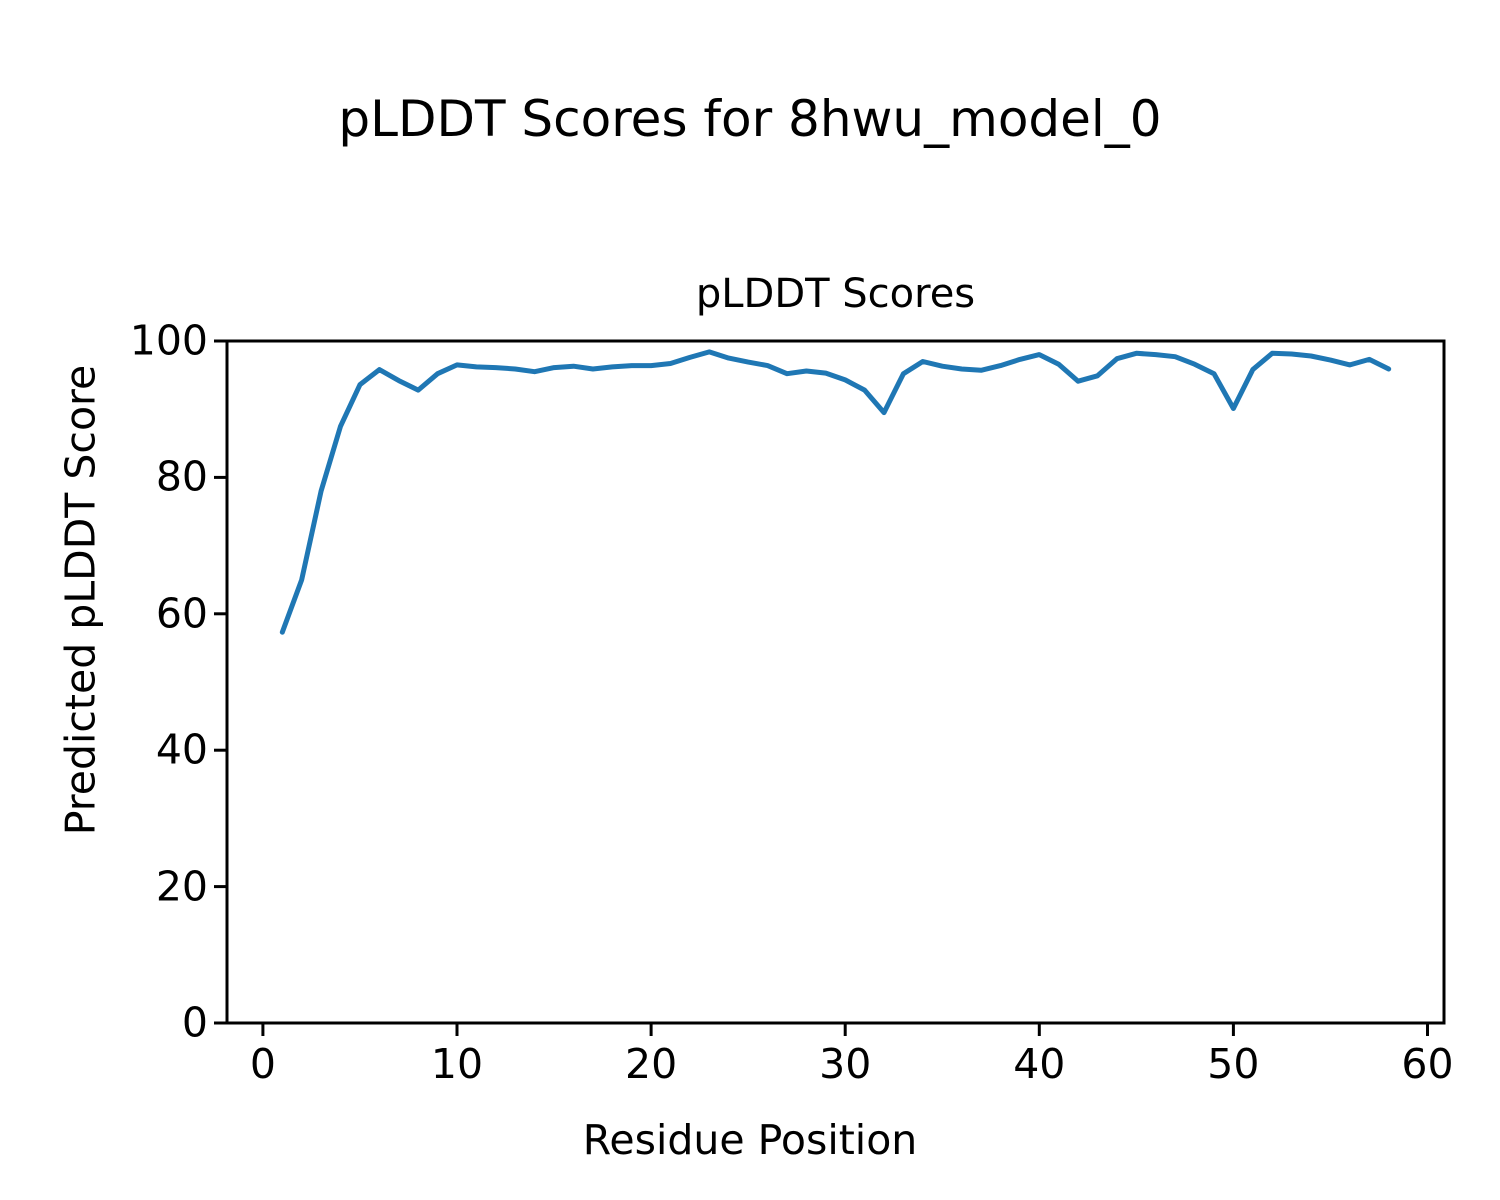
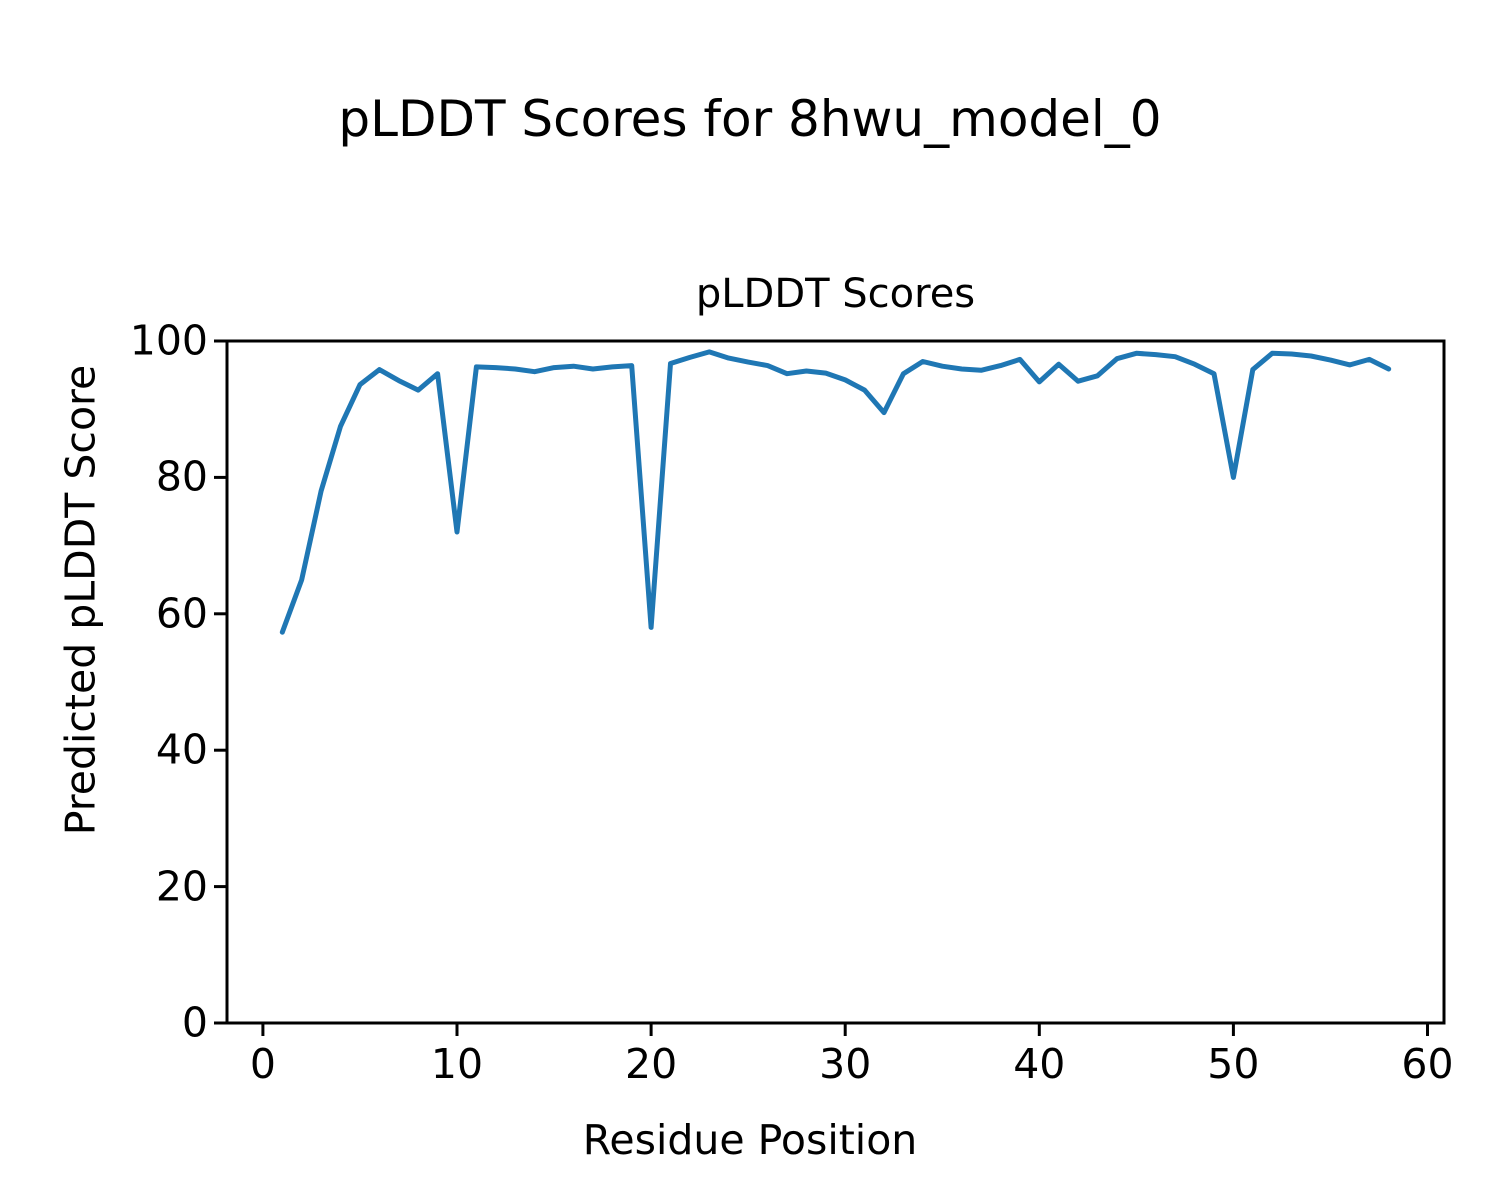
10: 96 -> 72
20: 96 -> 58
40: 98 -> 94
50: 90 -> 80
